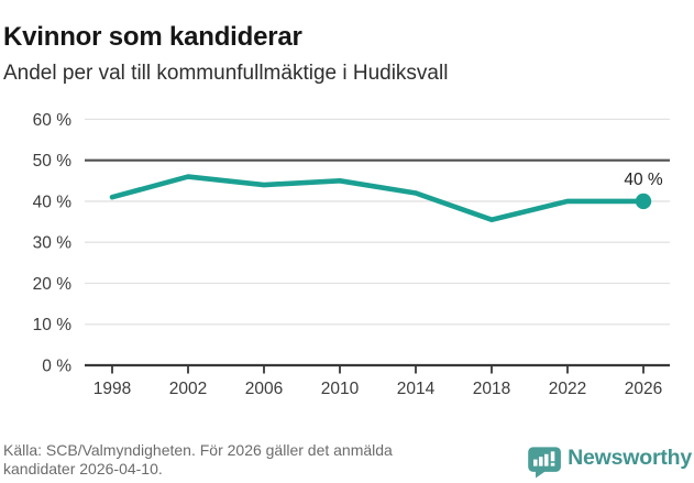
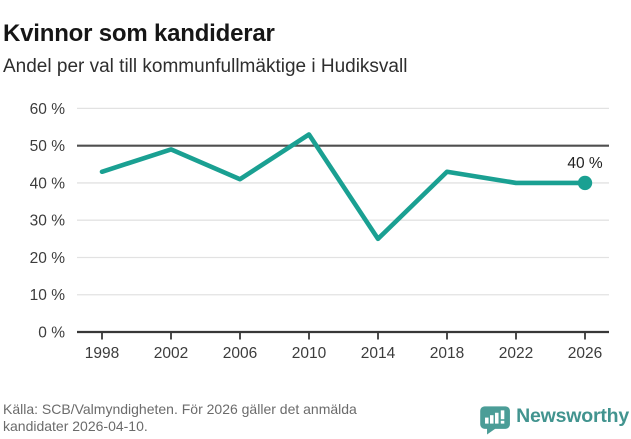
1998: 41% -> 43%
2002: 46% -> 49%
2006: 44% -> 41%
2010: 45% -> 53%
2014: 42% -> 25%
2018: 36% -> 43%
